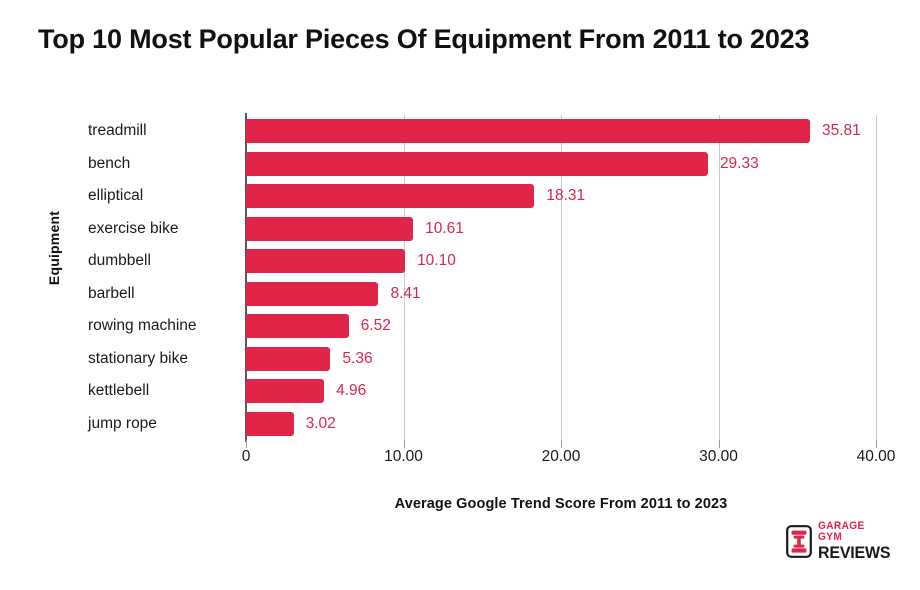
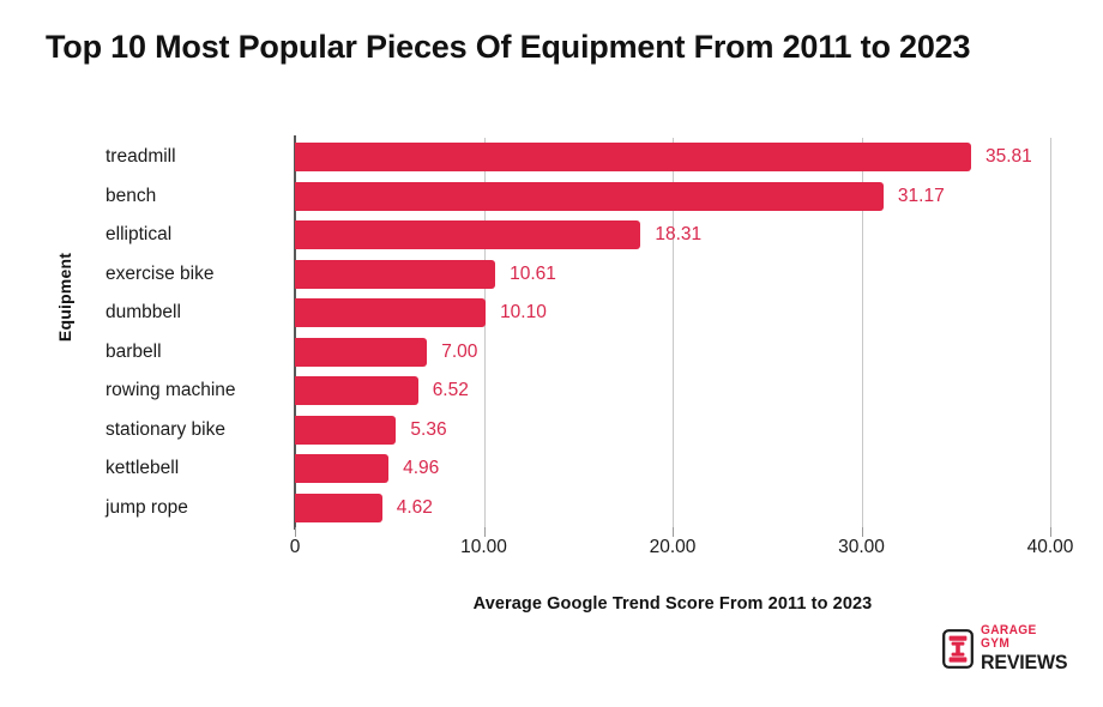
bench: 29.33 -> 31.17
barbell: 8.41 -> 7.00
jump rope: 3.02 -> 4.62
